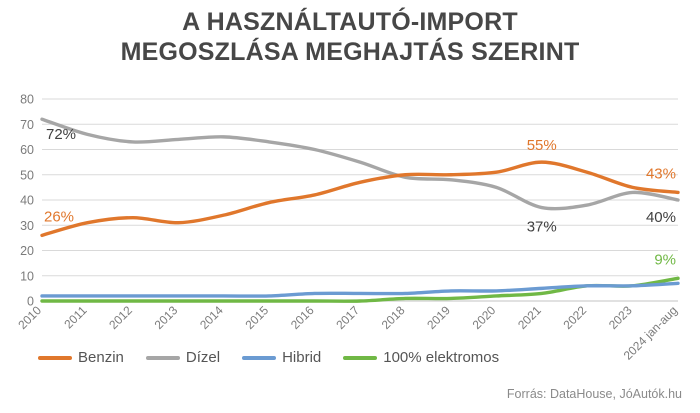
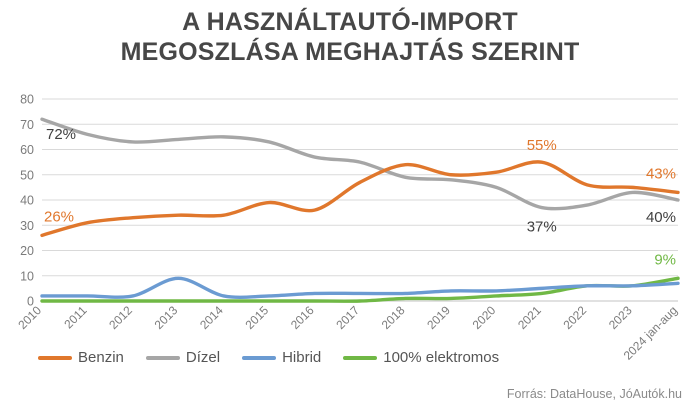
Benzin/2013: 31 -> 34
Hibrid/2013: 2 -> 9
Benzin/2016: 42 -> 36
Dízel/2016: 60 -> 57
Benzin/2018: 50 -> 54
Benzin/2022: 51 -> 46
